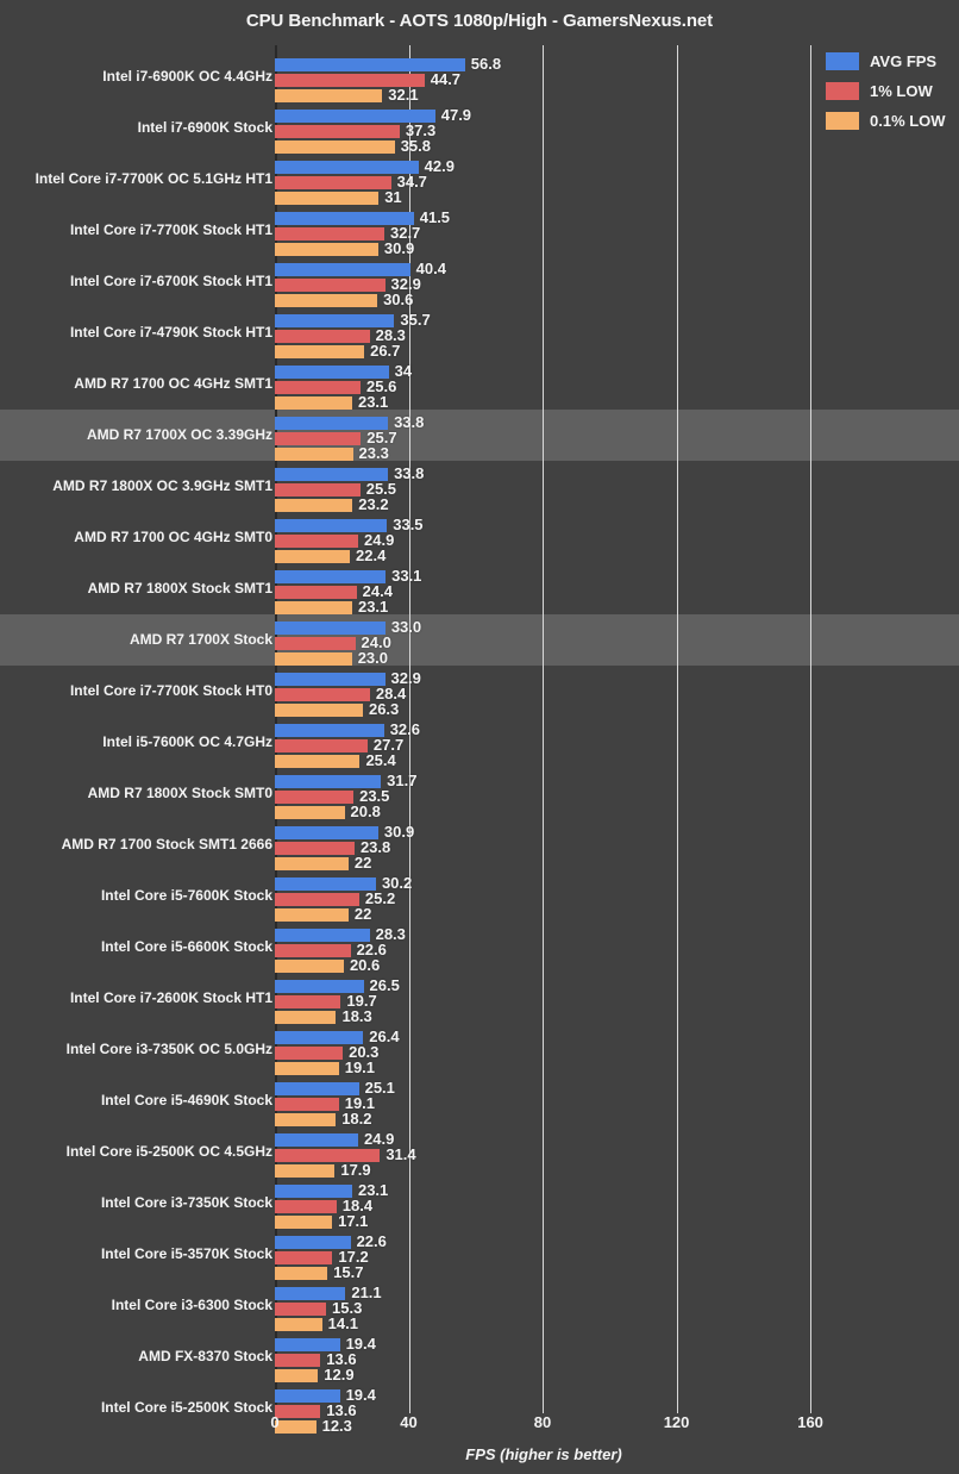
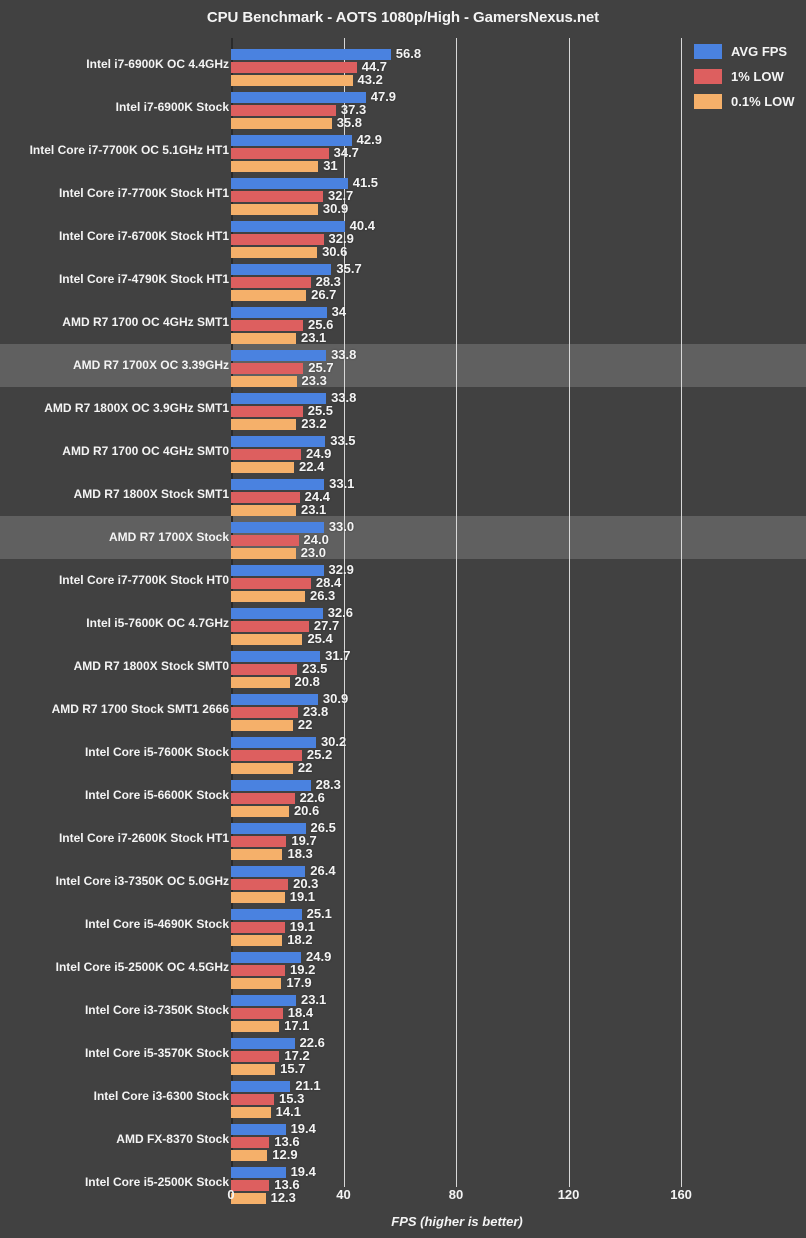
0.1% LOW/Intel i7-6900K OC 4.4GHz: 32.1 -> 43.2
1% LOW/Intel Core i5-2500K OC 4.5GHz: 31.4 -> 19.2
